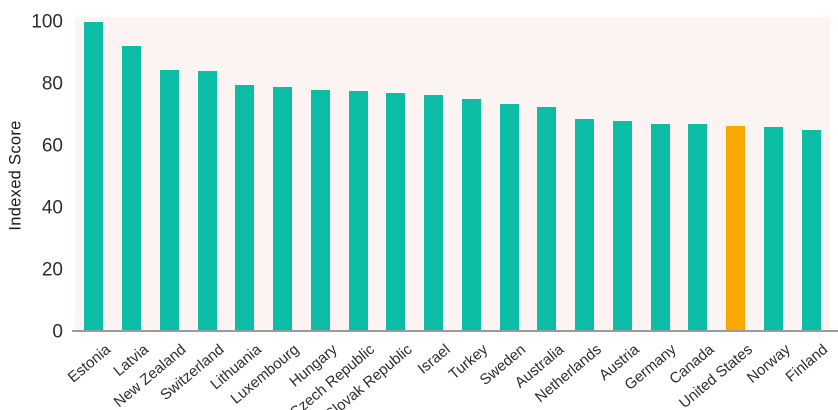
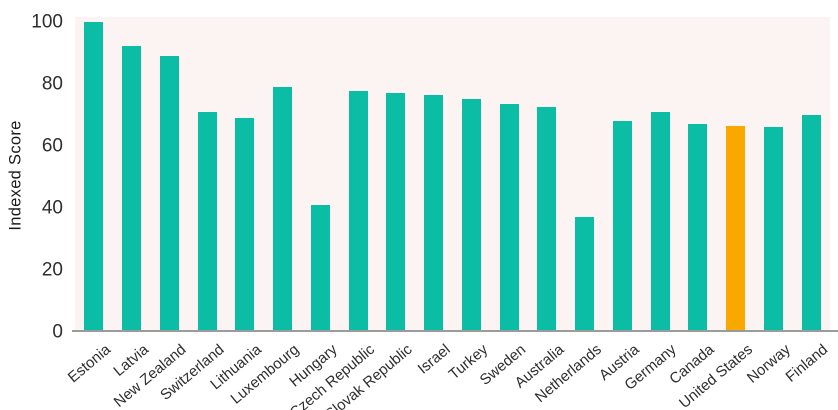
New Zealand: 84 -> 89
Switzerland: 84 -> 71
Lithuania: 80 -> 69
Hungary: 78 -> 41
Netherlands: 68 -> 37
Germany: 67 -> 71
Finland: 65 -> 70
